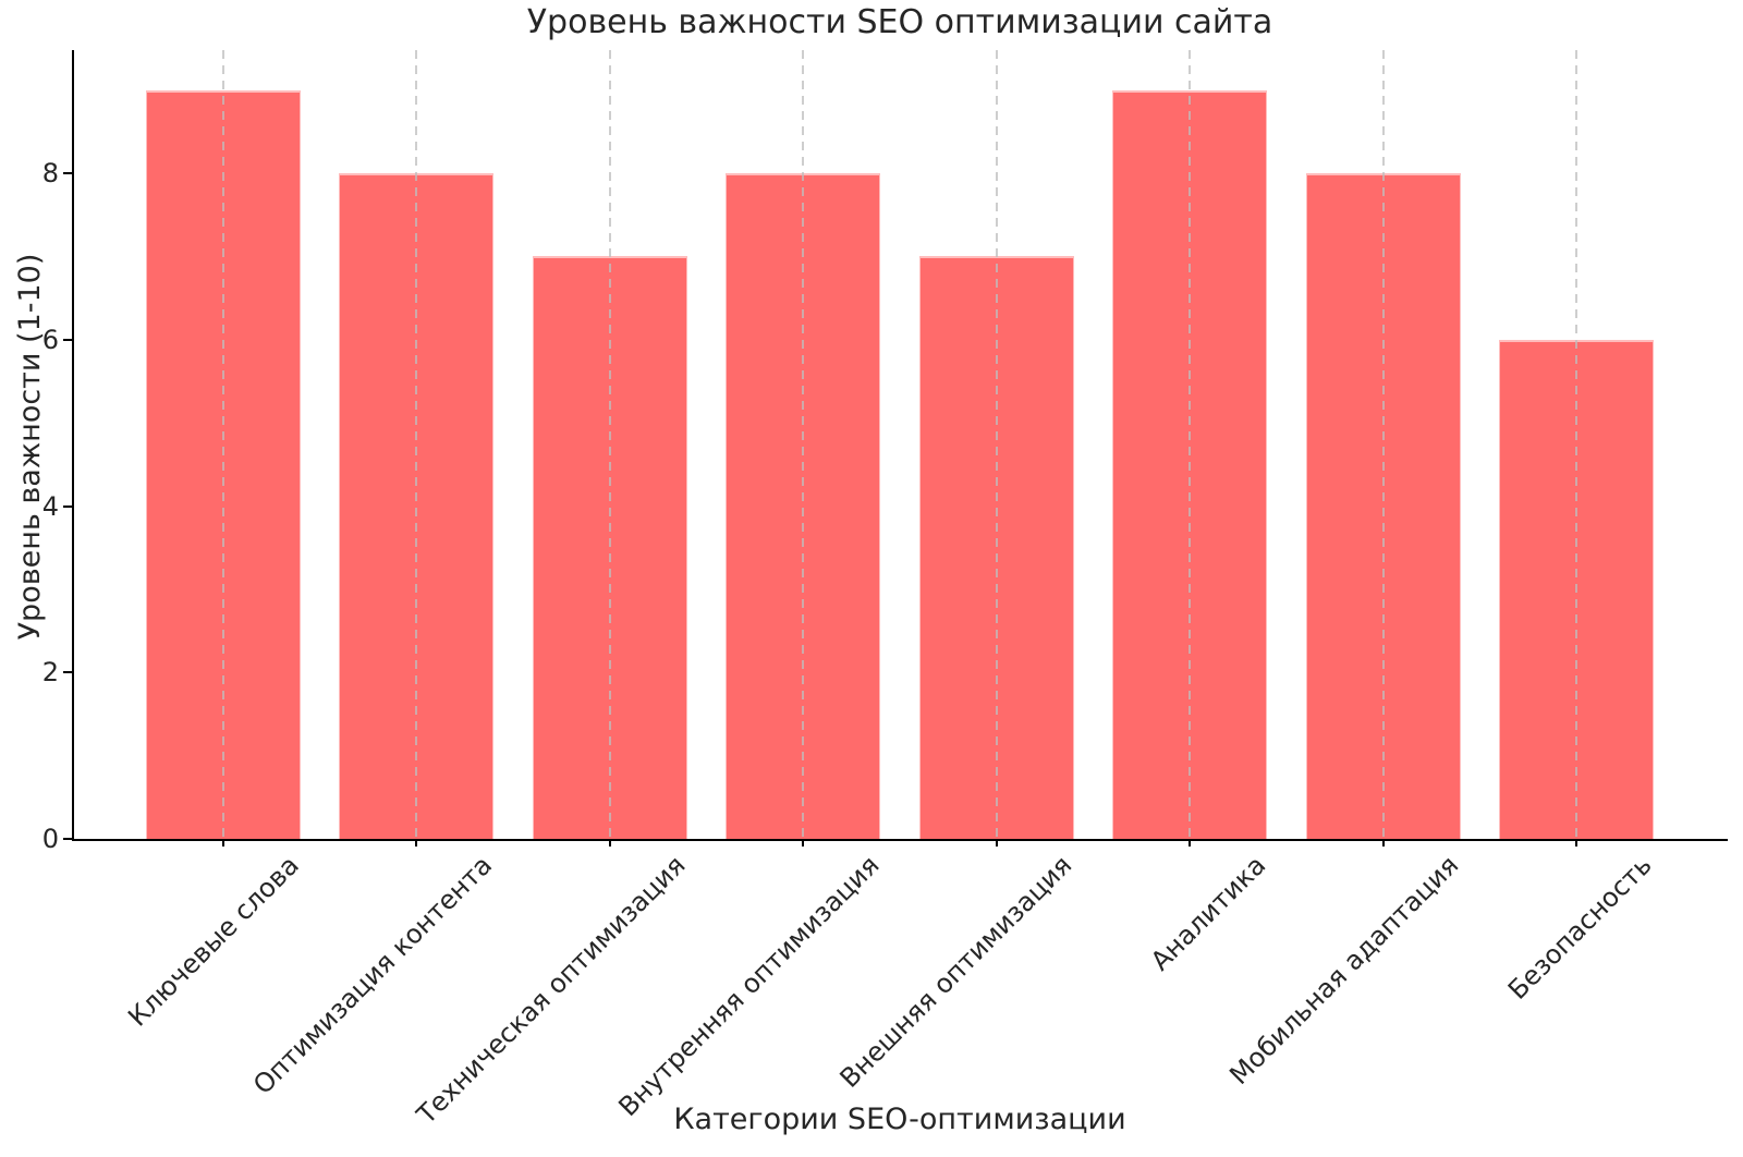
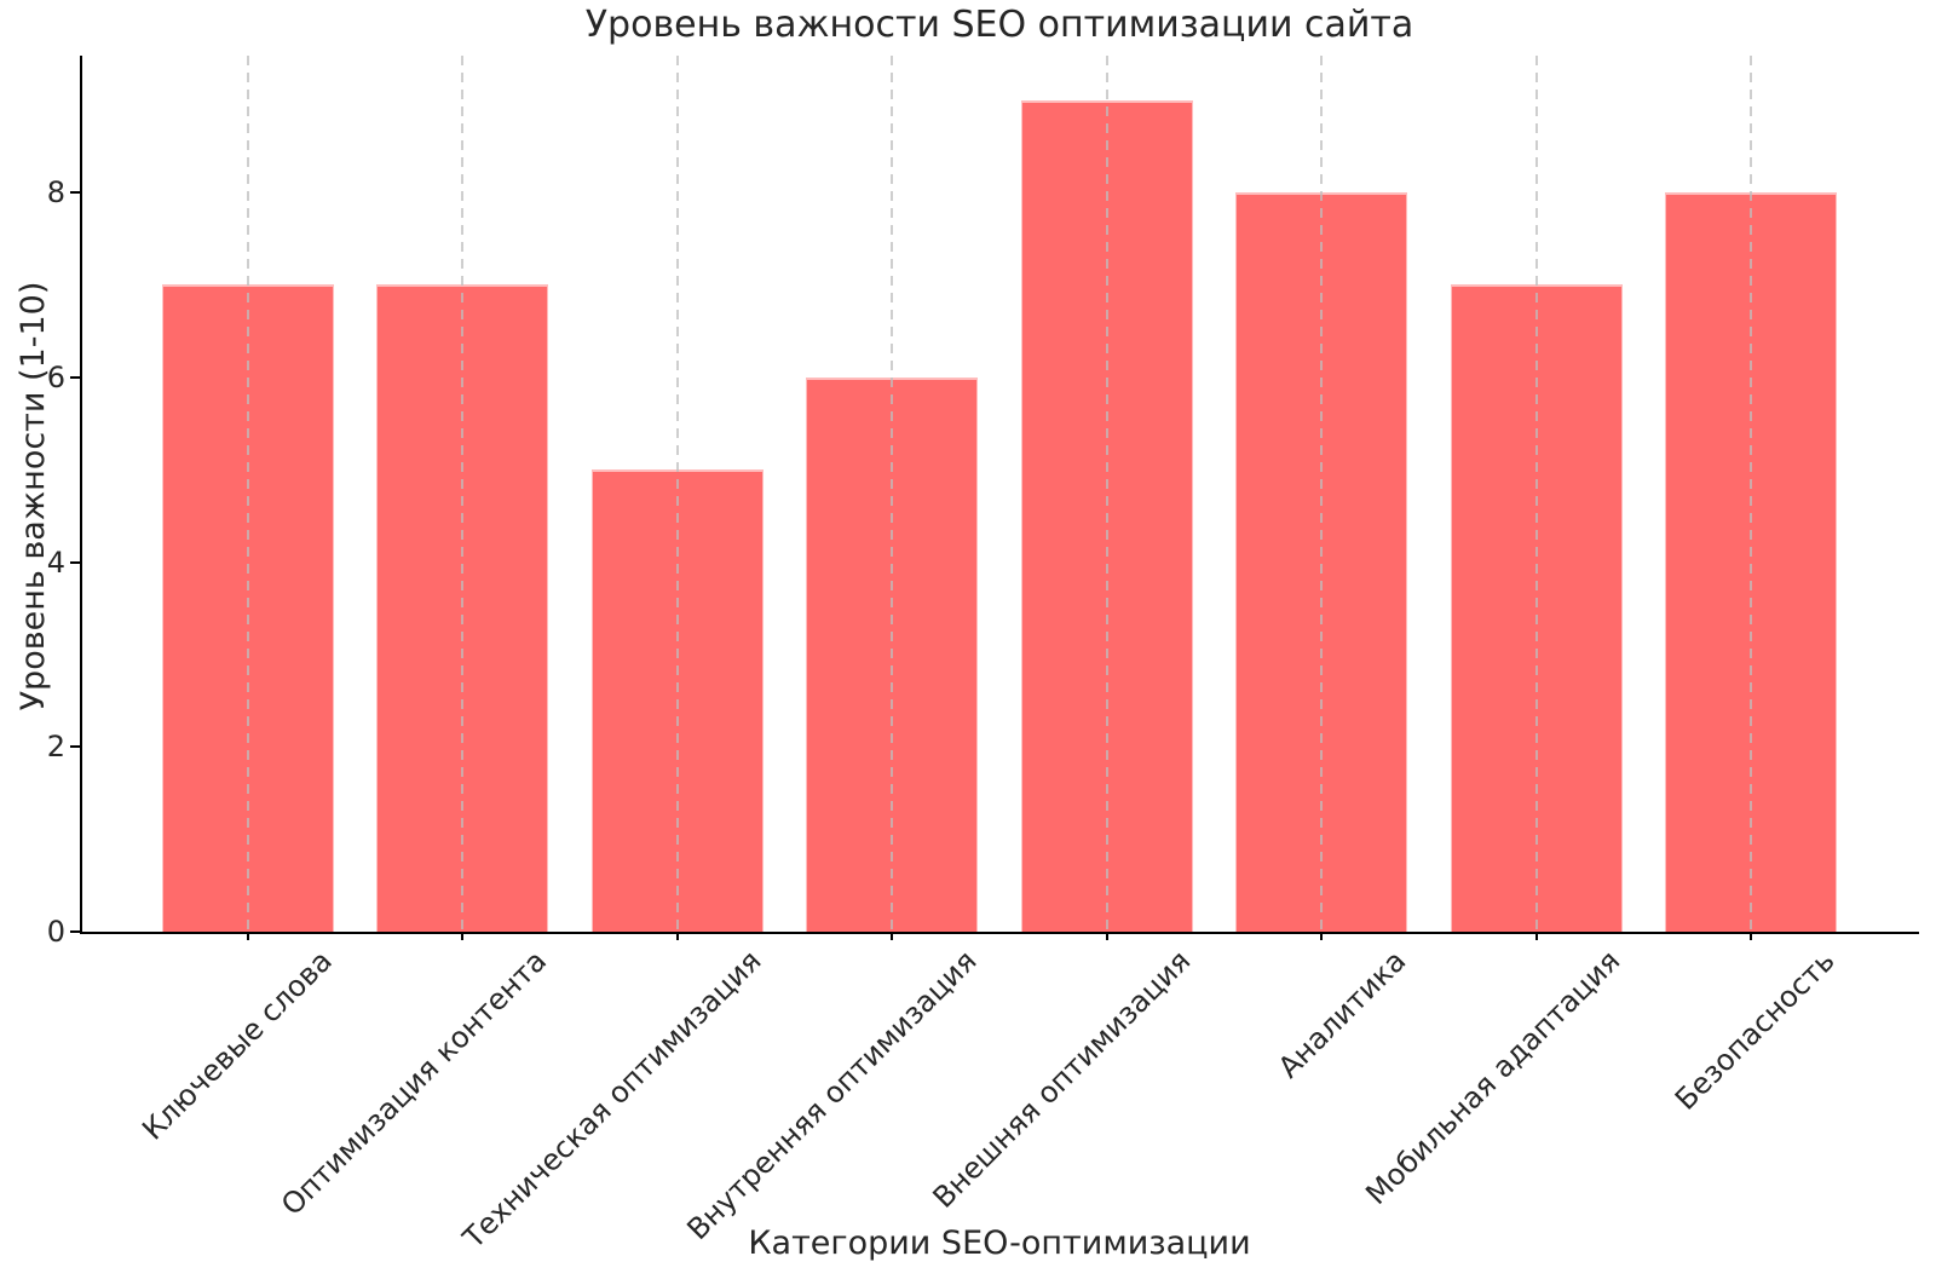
Ключевые слова: 9 -> 7
Оптимизация контента: 8 -> 7
Техническая оптимизация: 7 -> 5
Внутренняя оптимизация: 8 -> 6
Внешняя оптимизация: 7 -> 9
Аналитика: 9 -> 8
Мобильная адаптация: 8 -> 7
Безопасность: 6 -> 8
